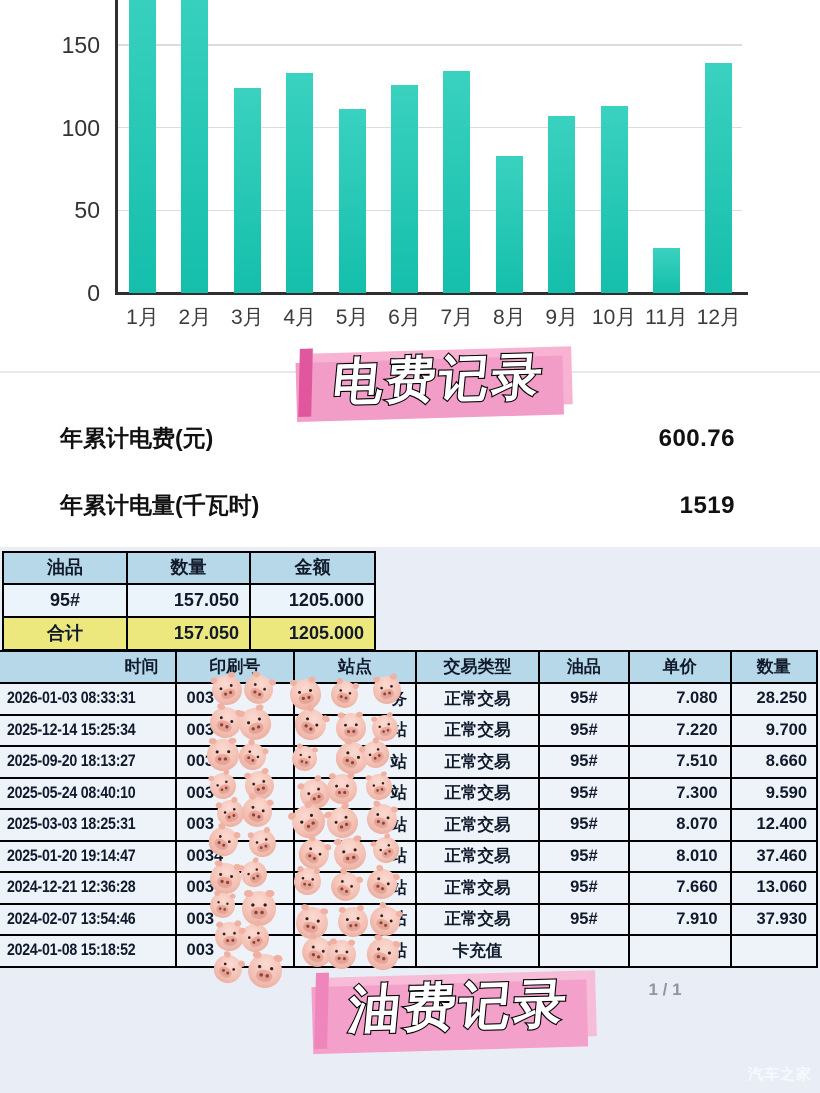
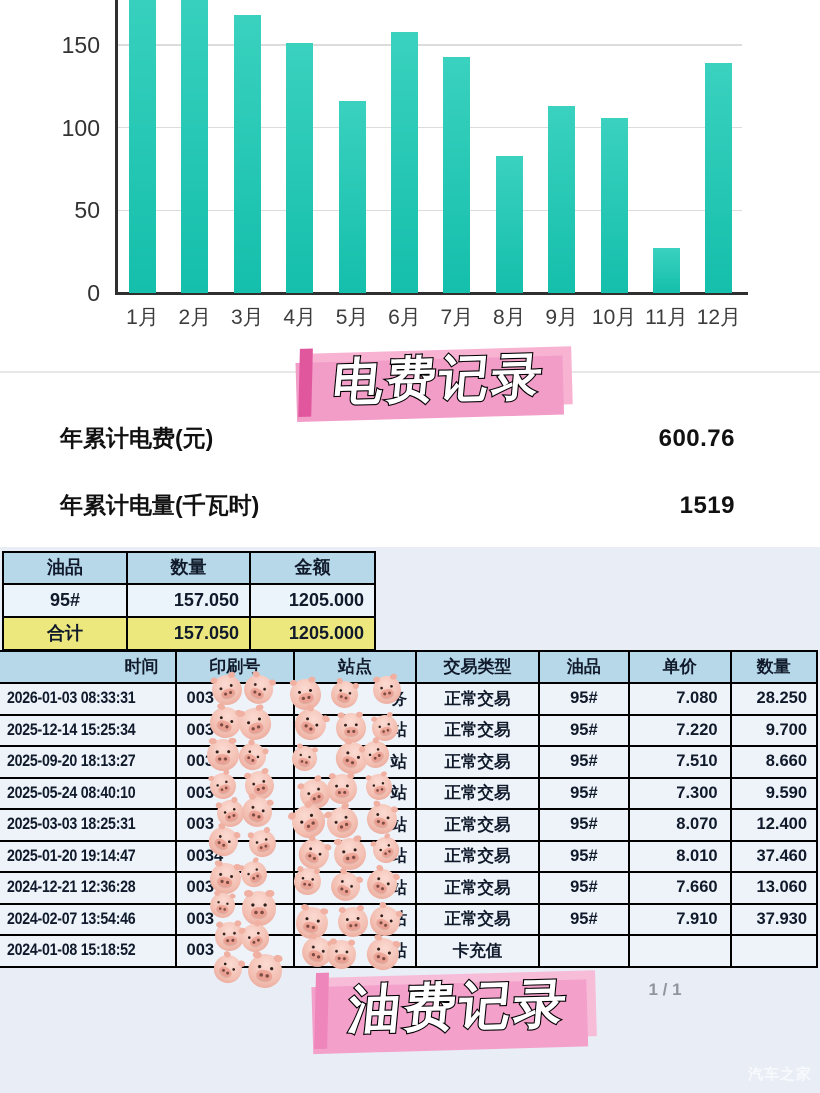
3月: 124 -> 168
4月: 133 -> 151
5月: 111 -> 116
6月: 126 -> 158
7月: 134 -> 143
9月: 107 -> 113
10月: 113 -> 106
